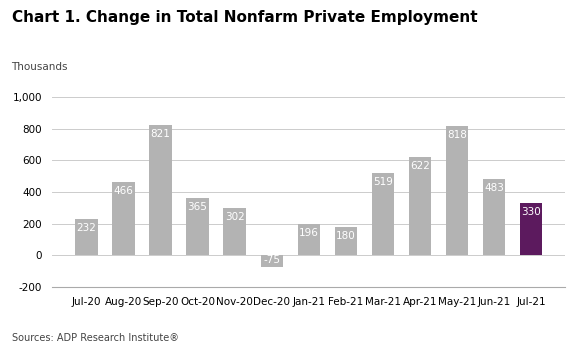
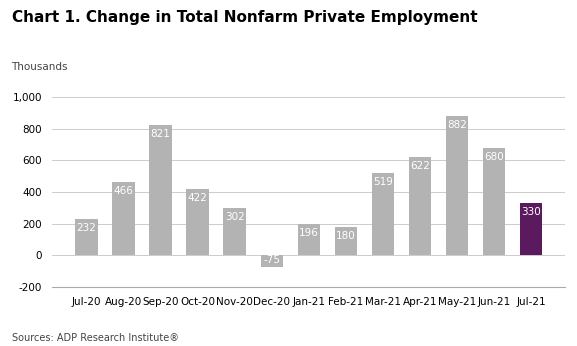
Oct-20: 365 -> 422
May-21: 818 -> 882
Jun-21: 483 -> 680
